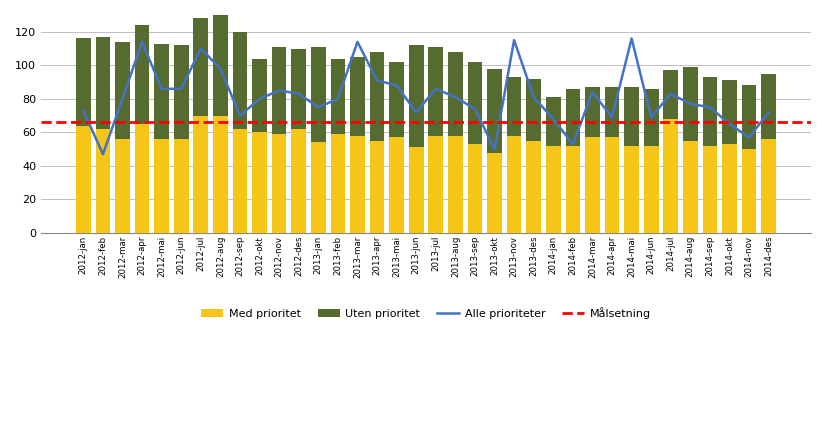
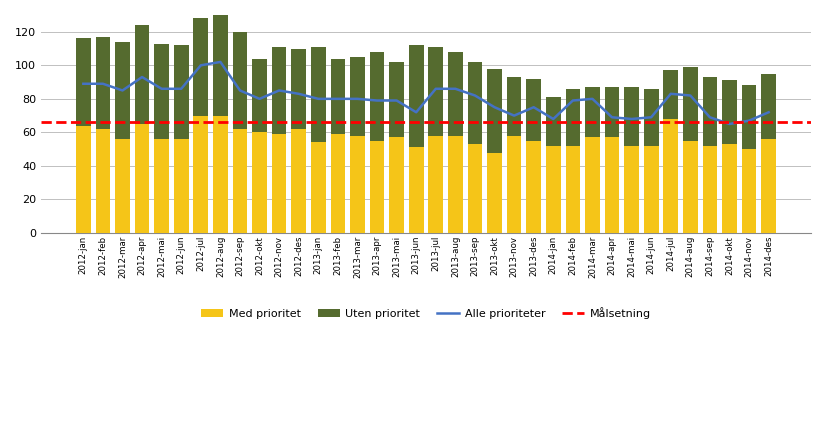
Alle prioriteter/2012-jan: 73 -> 89
Alle prioriteter/2012-feb: 47 -> 89
Alle prioriteter/2012-mar: 80 -> 85
Alle prioriteter/2012-apr: 114 -> 93
Alle prioriteter/2012-jul: 110 -> 100
Alle prioriteter/2012-aug: 98 -> 102
Alle prioriteter/2012-sep: 70 -> 85
Alle prioriteter/2013-jan: 75 -> 80
Alle prioriteter/2013-mar: 114 -> 80
Alle prioriteter/2013-apr: 91 -> 79
Alle prioriteter/2013-mai: 88 -> 79
Alle prioriteter/2013-aug: 81 -> 86
Alle prioriteter/2013-sep: 74 -> 82
Alle prioriteter/2013-okt: 50 -> 75
Alle prioriteter/2013-nov: 115 -> 70
Alle prioriteter/2013-des: 81 -> 75
Alle prioriteter/2014-feb: 53 -> 79
Alle prioriteter/2014-mar: 84 -> 80
Alle prioriteter/2014-mai: 116 -> 68
Alle prioriteter/2014-aug: 77 -> 82
Alle prioriteter/2014-sep: 75 -> 69
Alle prioriteter/2014-nov: 57 -> 67
